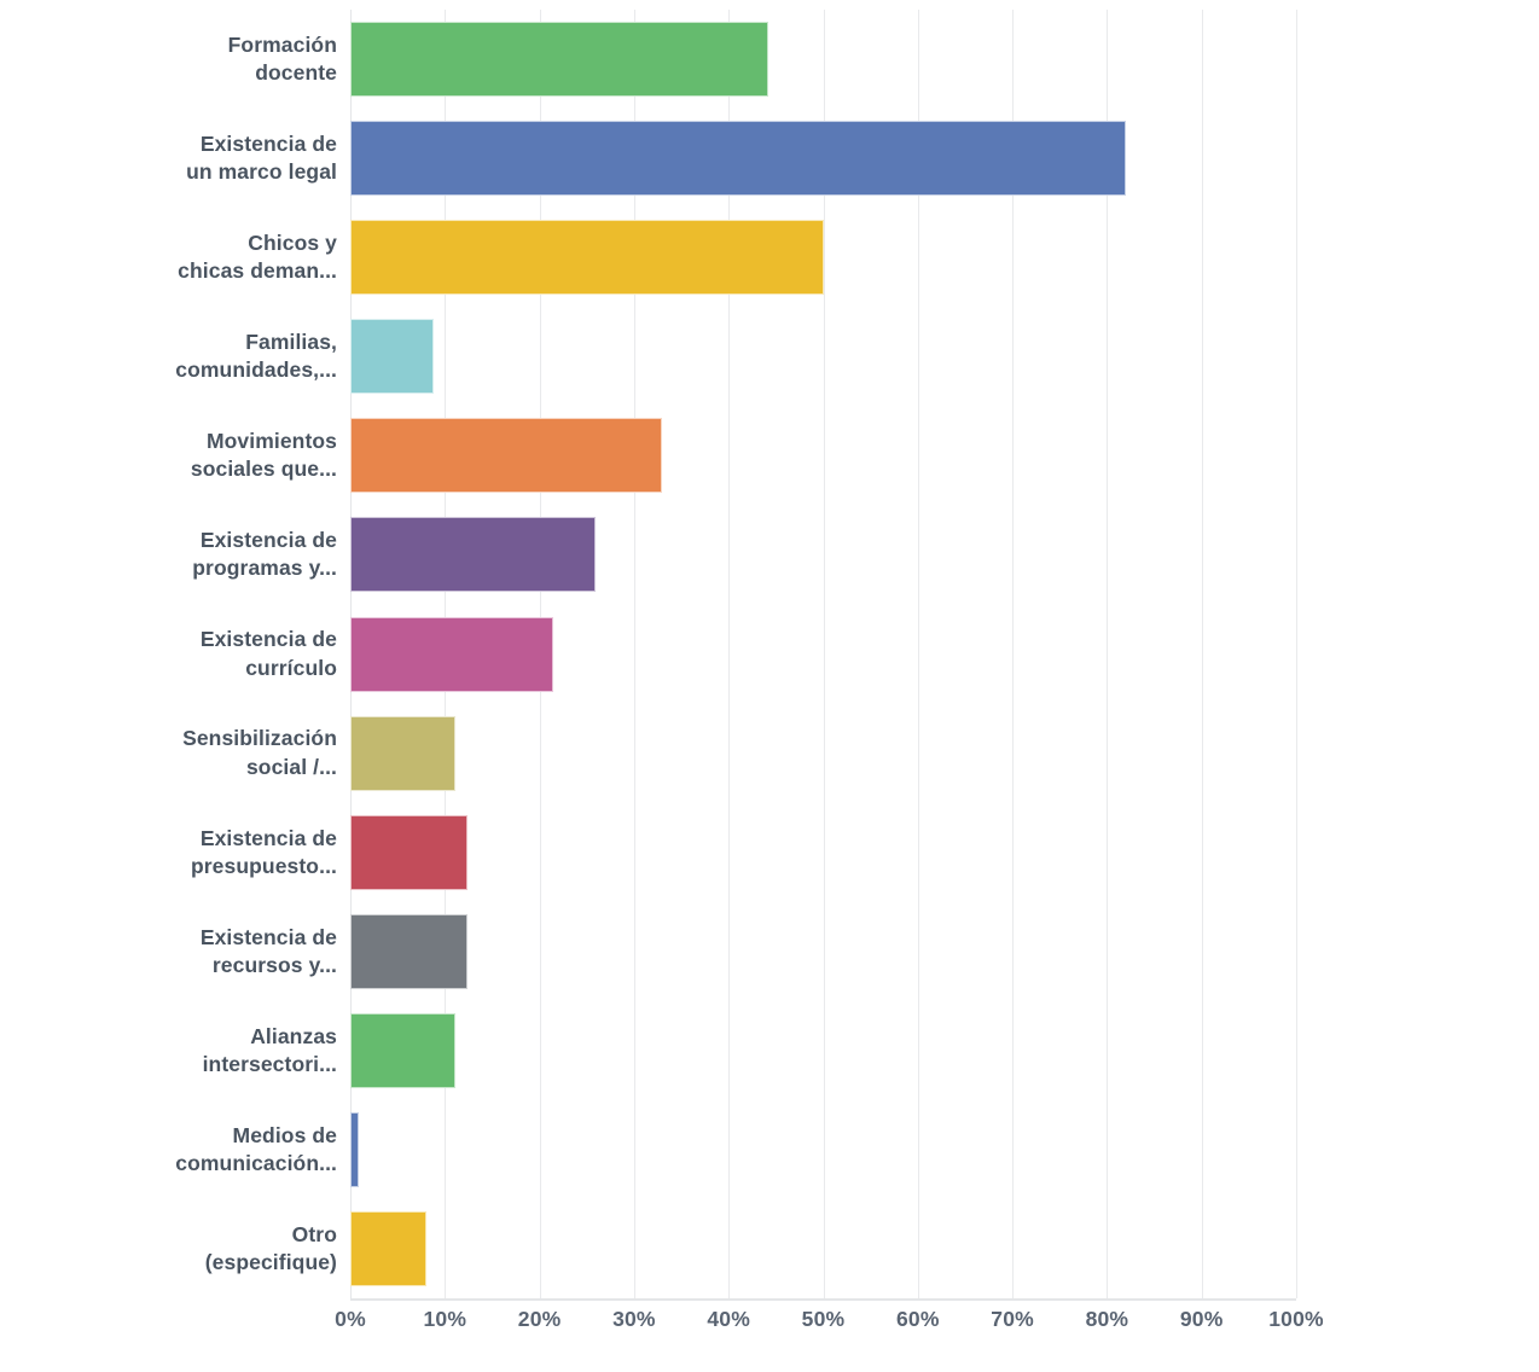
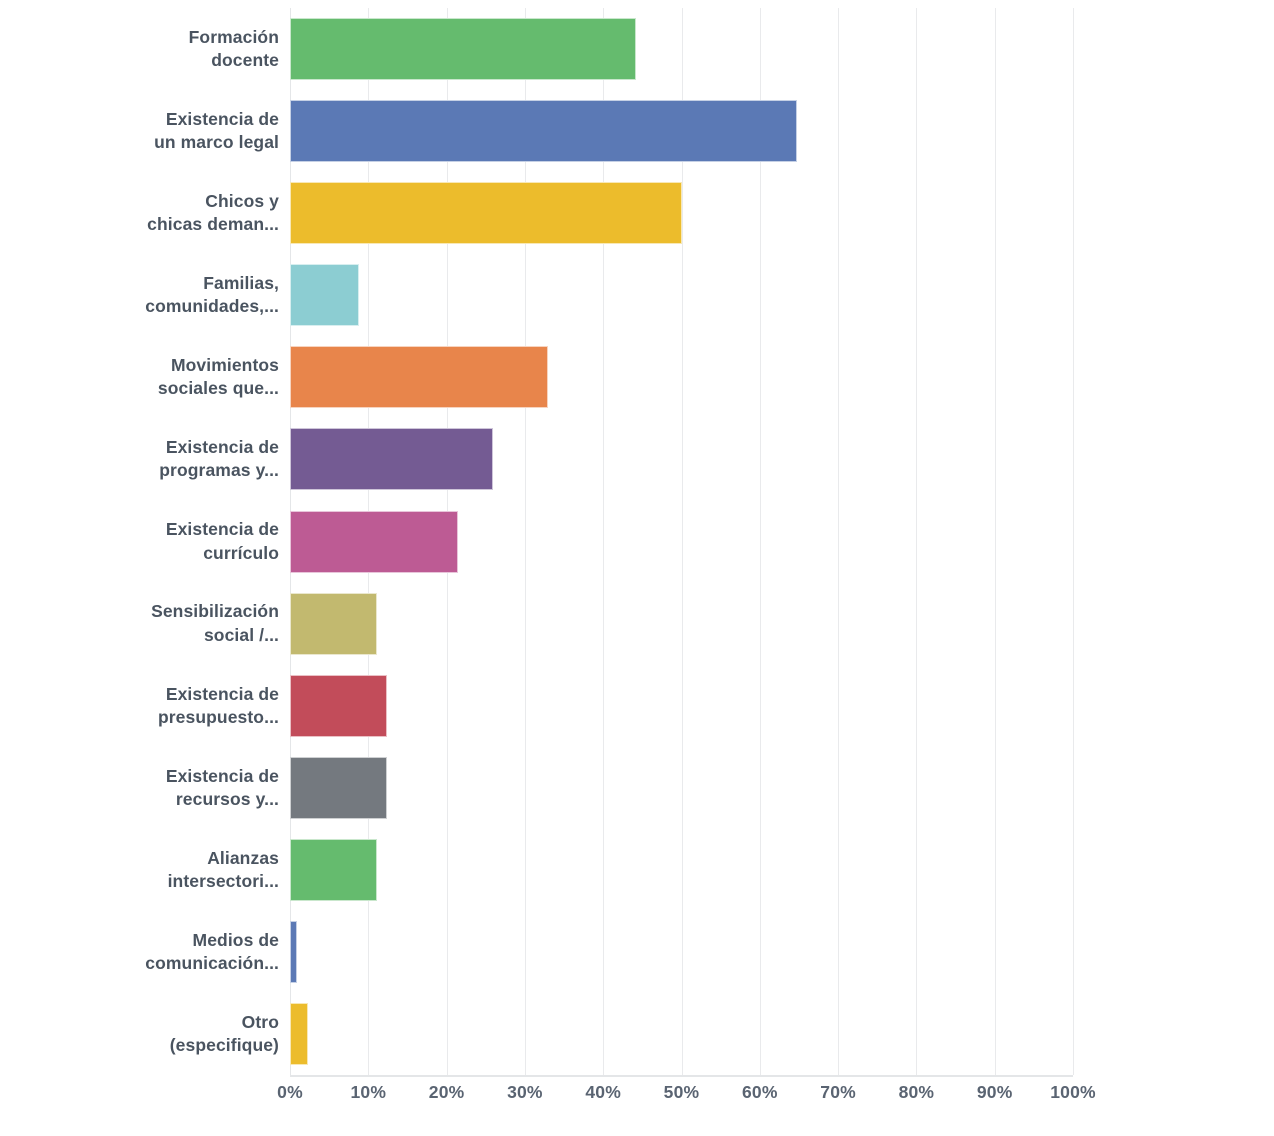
Existencia de un marco legal: 82% -> 65%
Otro (especifique): 8% -> 2%
